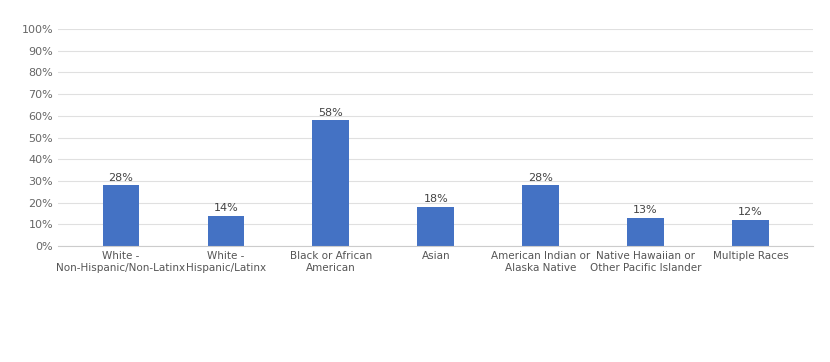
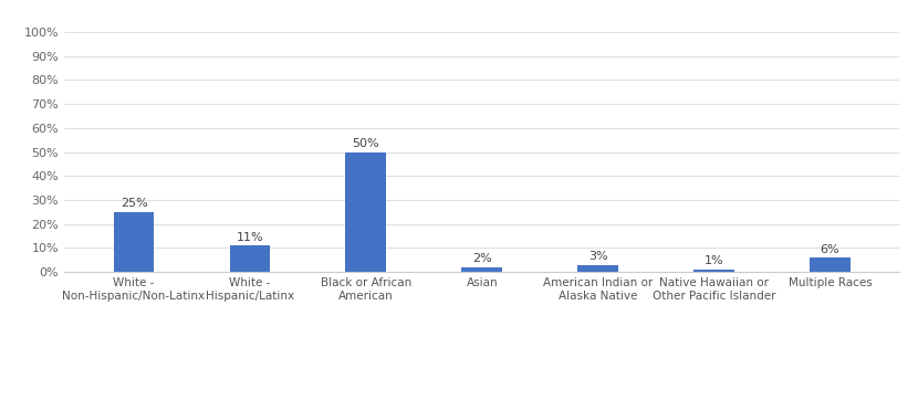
White - Non-Hispanic/Non-Latinx: 28% -> 25%
White - Hispanic/Latinx: 14% -> 11%
Black or African American: 58% -> 50%
Asian: 18% -> 2%
American Indian or Alaska Native: 28% -> 3%
Native Hawaiian or Other Pacific Islander: 13% -> 1%
Multiple Races: 12% -> 6%
